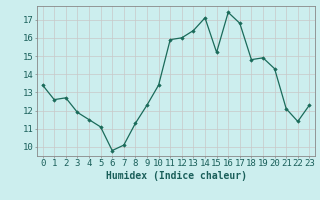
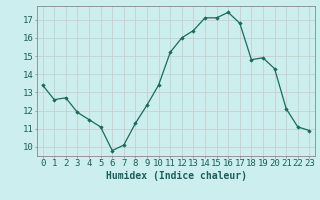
11: 15.9 -> 15.2
15: 15.2 -> 17.1
22: 11.4 -> 11.1
23: 12.3 -> 10.9
